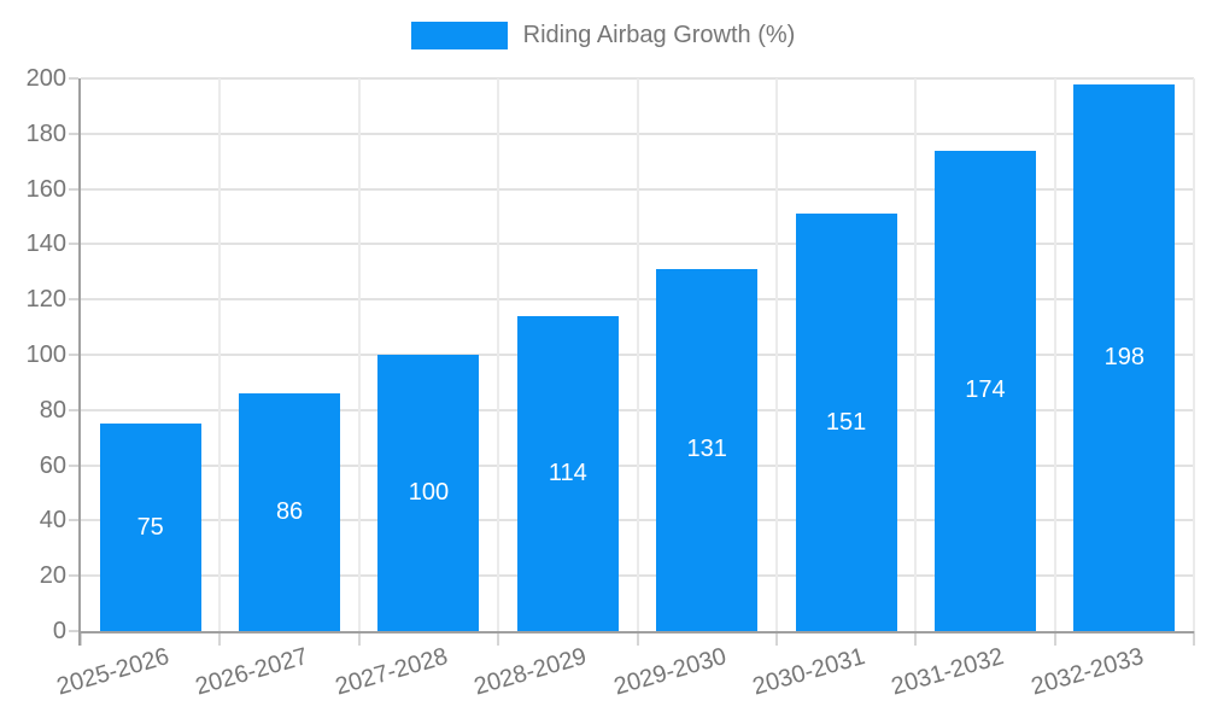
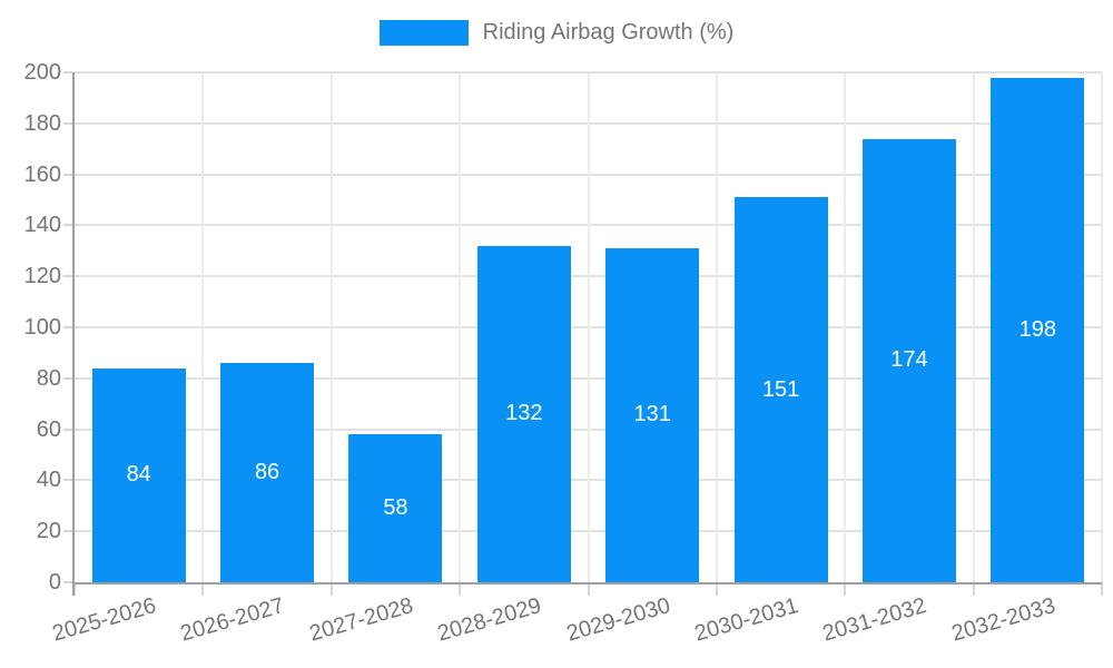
2025-2026: 75 -> 84
2027-2028: 100 -> 58
2028-2029: 114 -> 132
